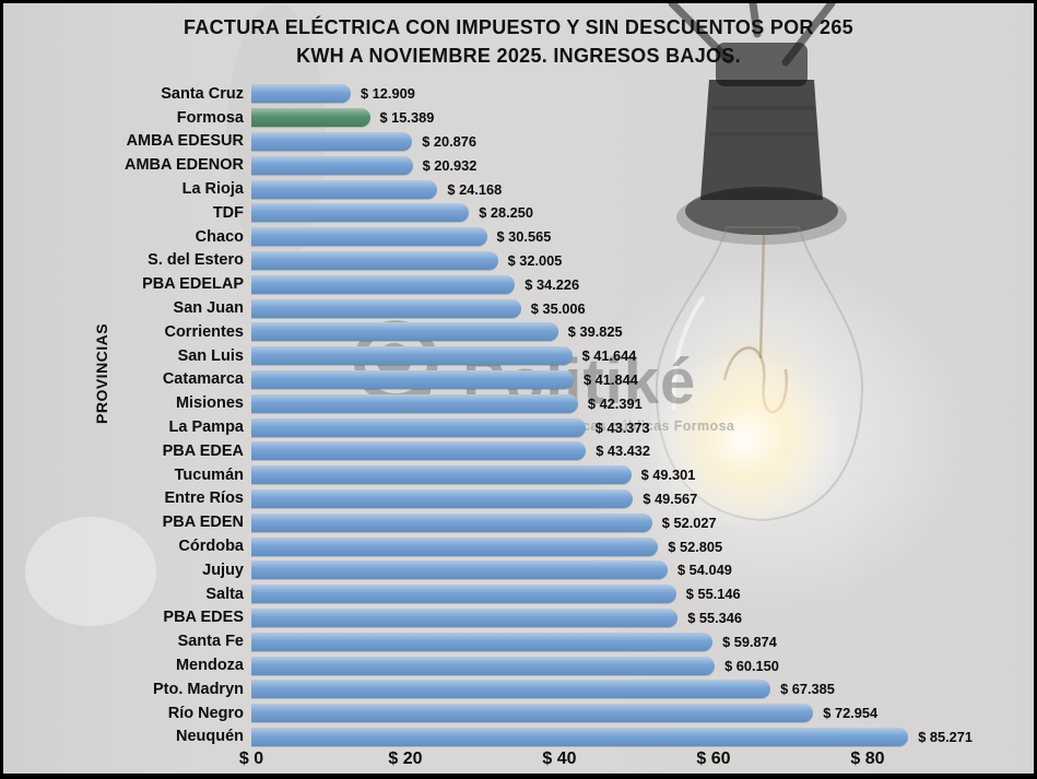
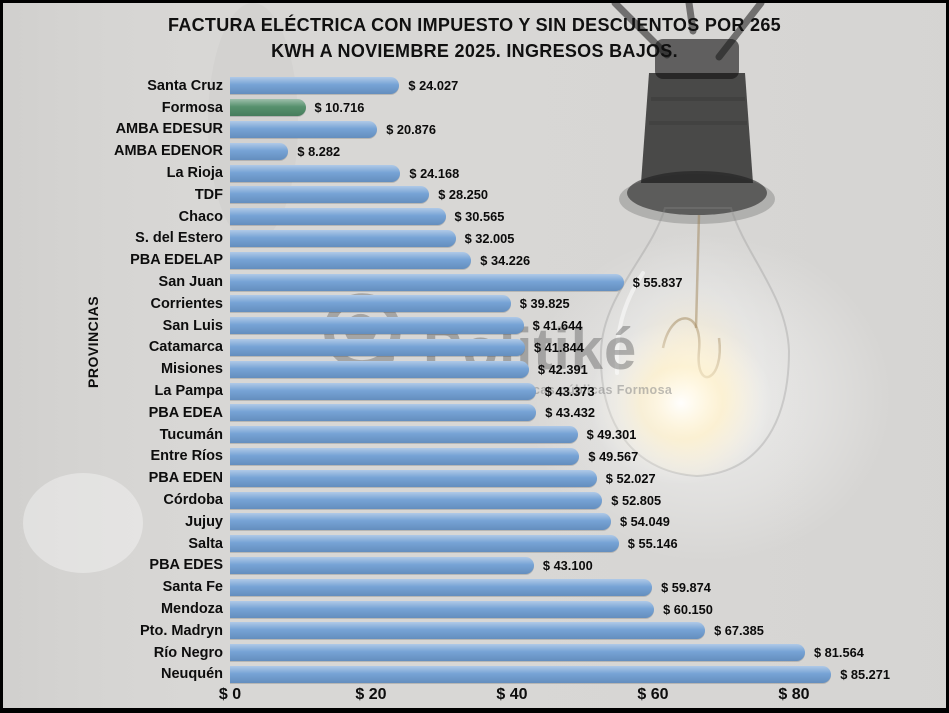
Santa Cruz: 12.909 -> 24.027
Formosa: 15.389 -> 10.716
AMBA EDENOR: 20.932 -> 8.282
San Juan: 35.006 -> 55.837
PBA EDES: 55.346 -> 43.100
Río Negro: 72.954 -> 81.564
